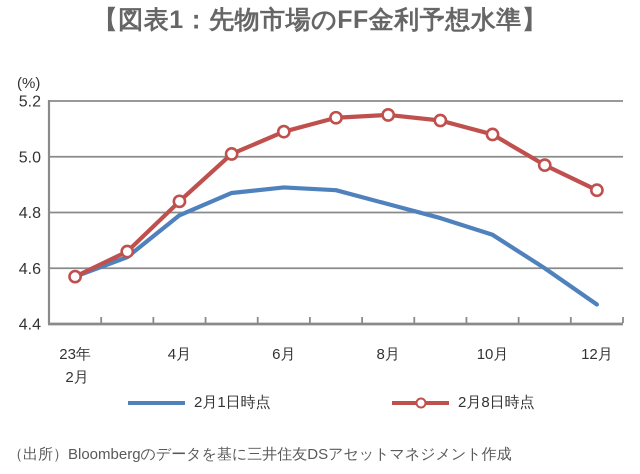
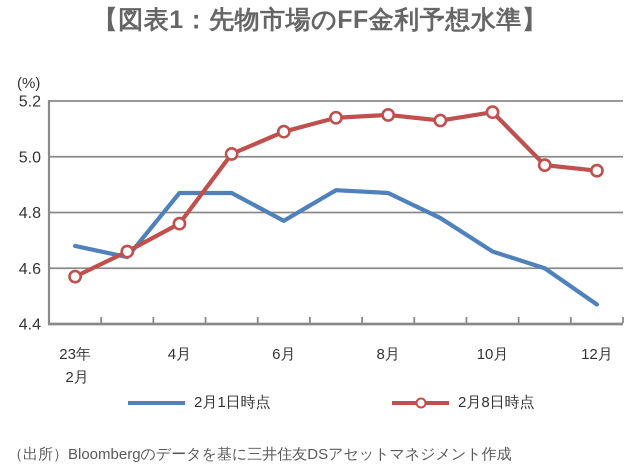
2月1日時点/23年2月: 4.57 -> 4.68
2月1日時点/4月: 4.79 -> 4.87
2月8日時点/4月: 4.84 -> 4.76
2月1日時点/6月: 4.89 -> 4.77
2月1日時点/8月: 4.83 -> 4.87
2月1日時点/10月: 4.72 -> 4.66
2月8日時点/10月: 5.08 -> 5.16
2月8日時点/12月: 4.88 -> 4.95
